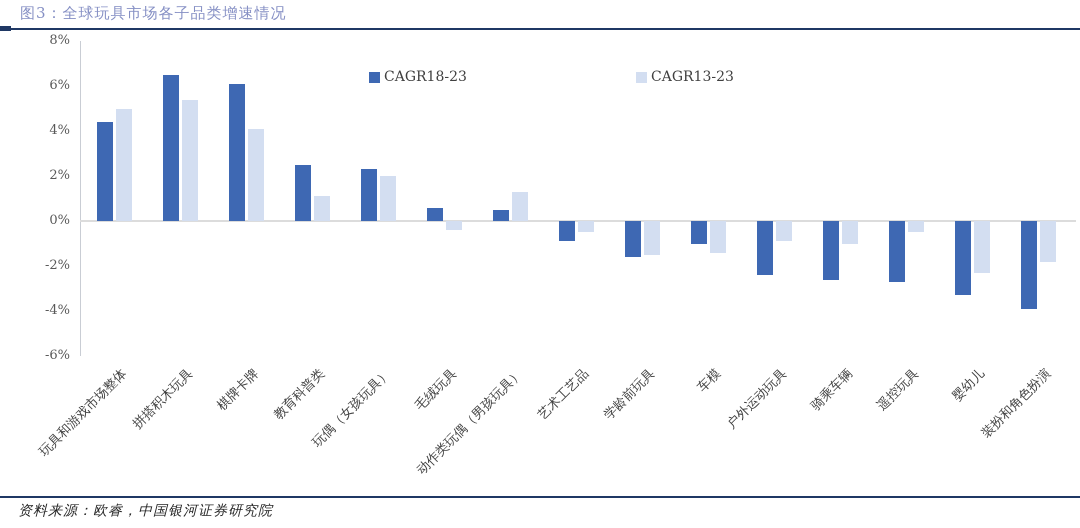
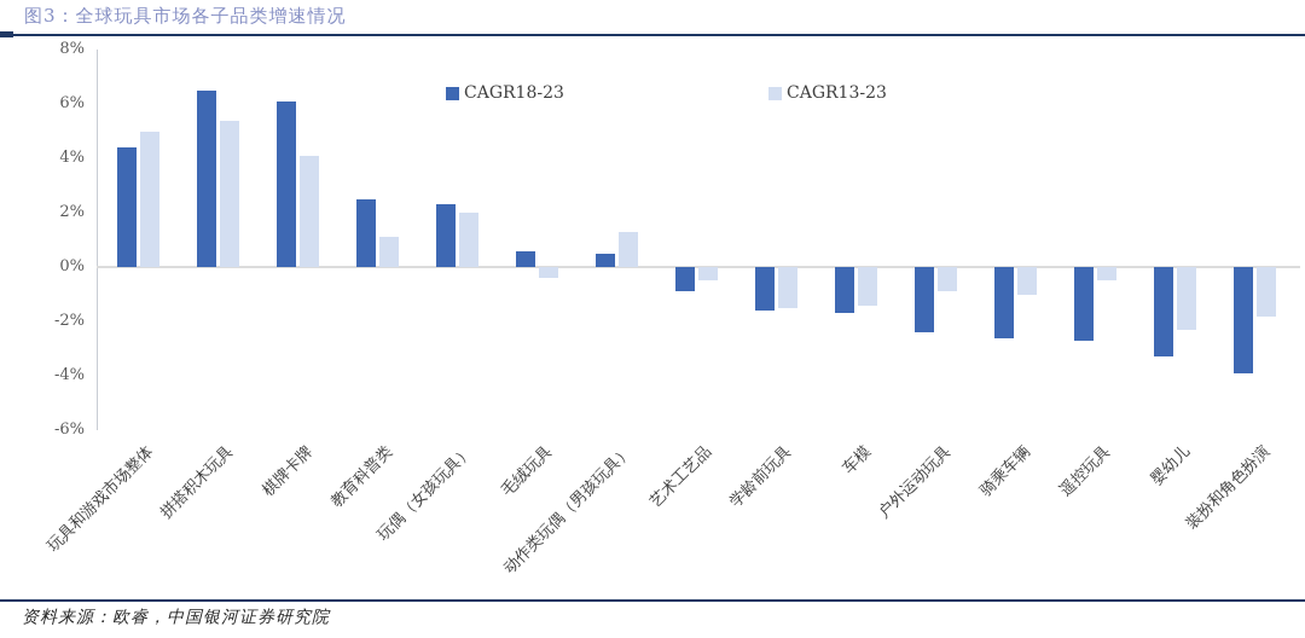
CAGR18-23/车模: -1.0% -> -1.7%
